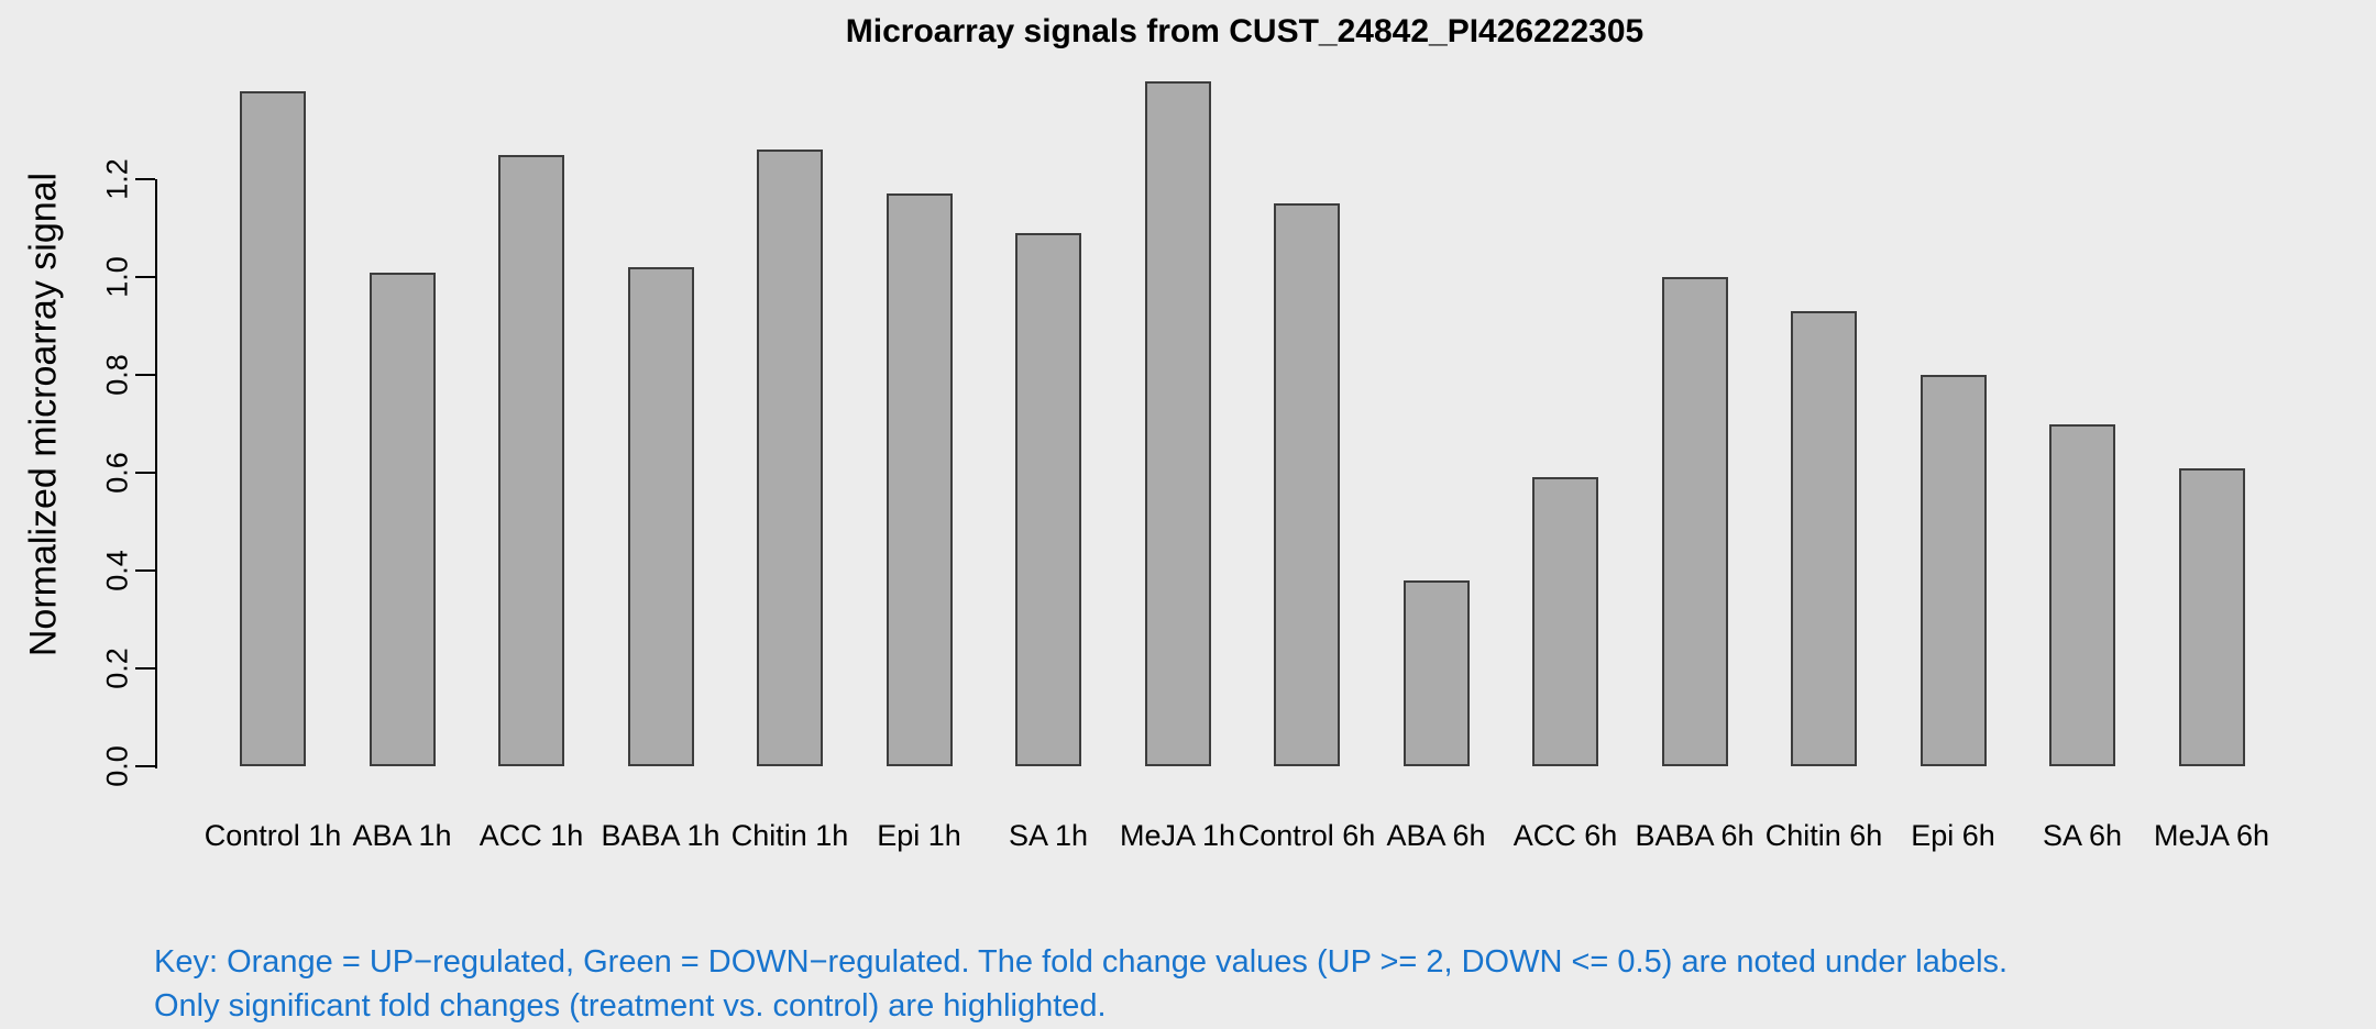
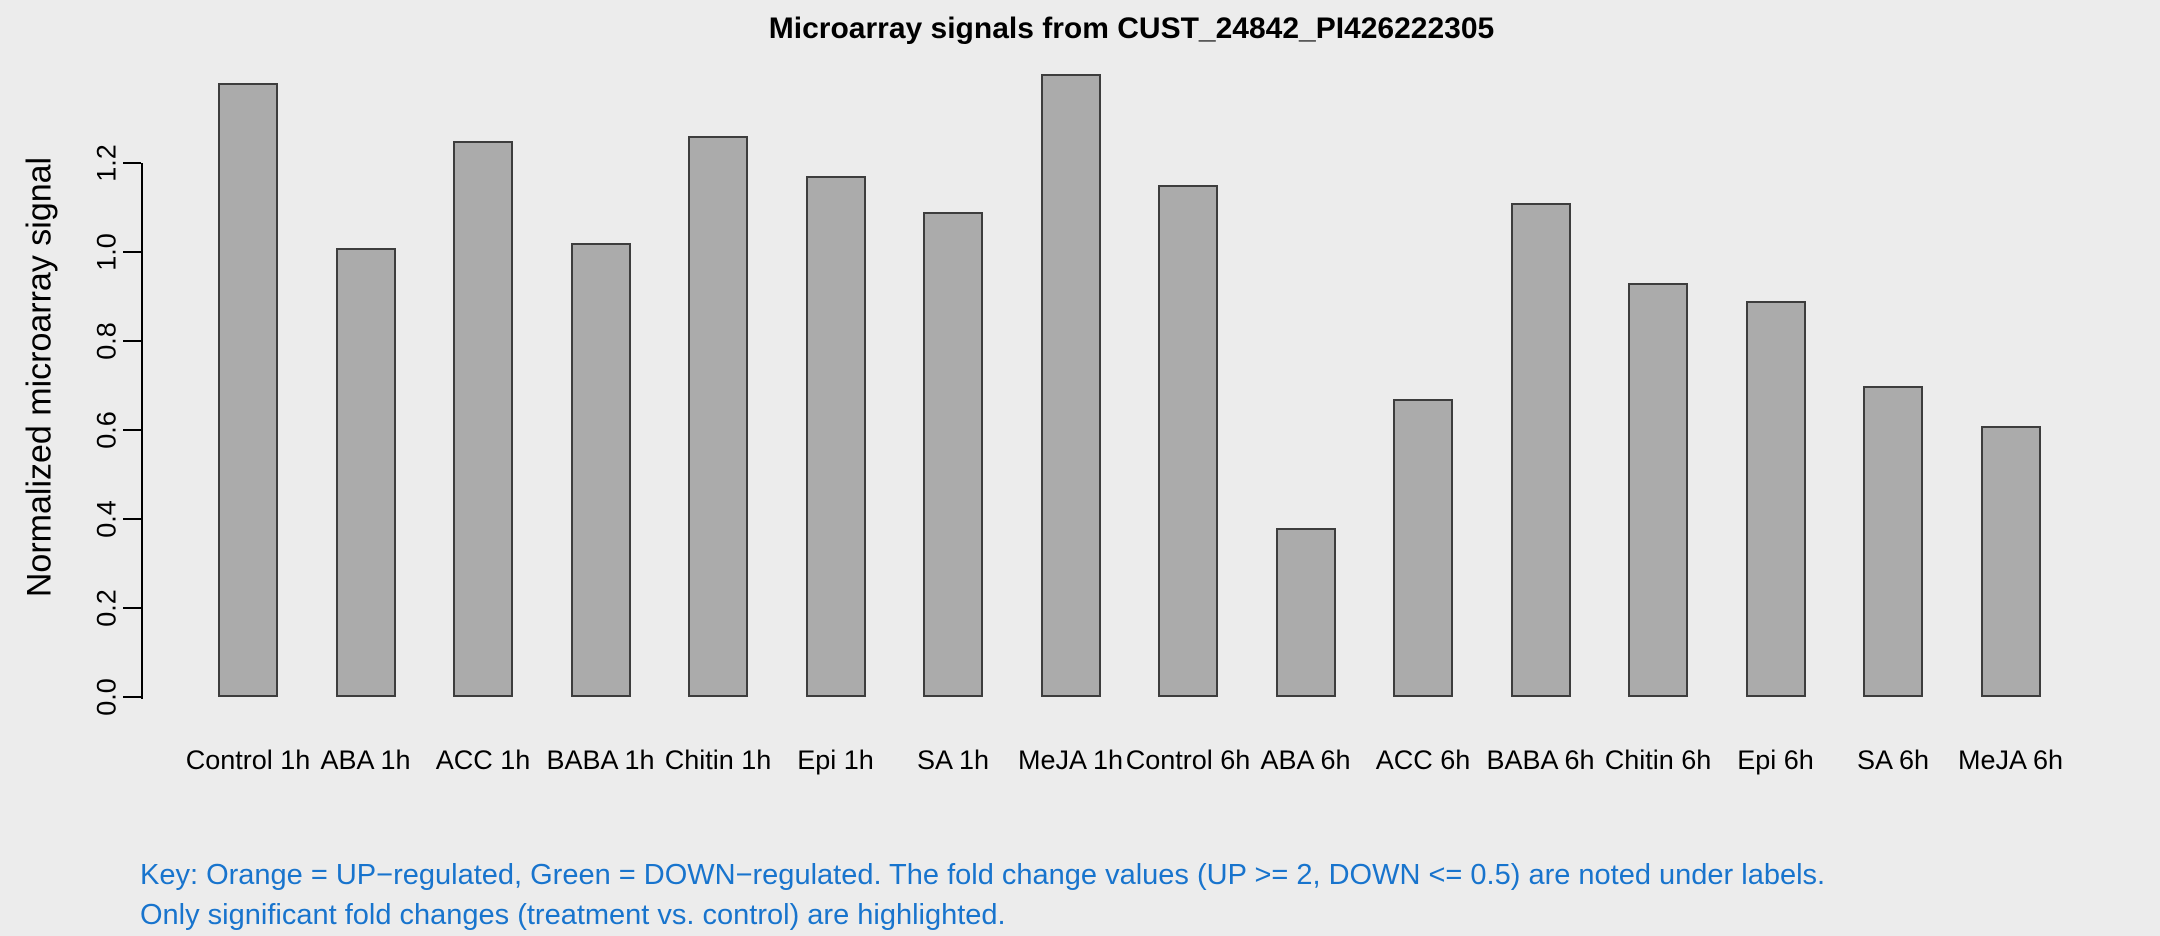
ACC 6h: 0.59 -> 0.67
BABA 6h: 1.00 -> 1.11
Epi 6h: 0.80 -> 0.89
